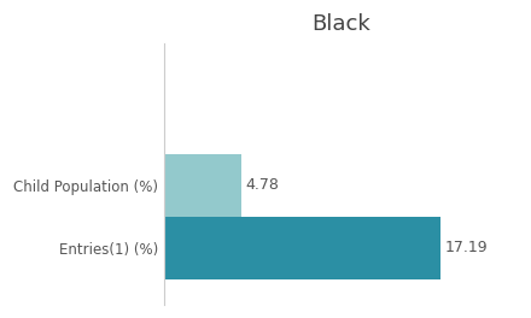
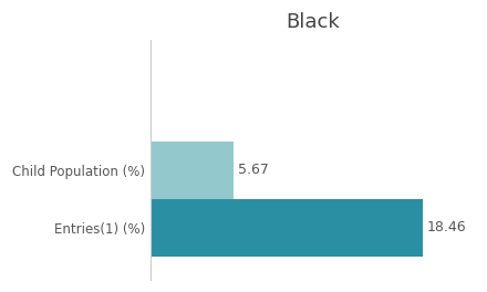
Child Population (%): 4.78 -> 5.67
Entries(1) (%): 17.19 -> 18.46
